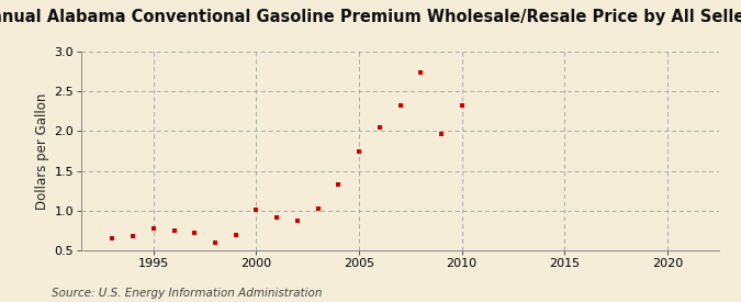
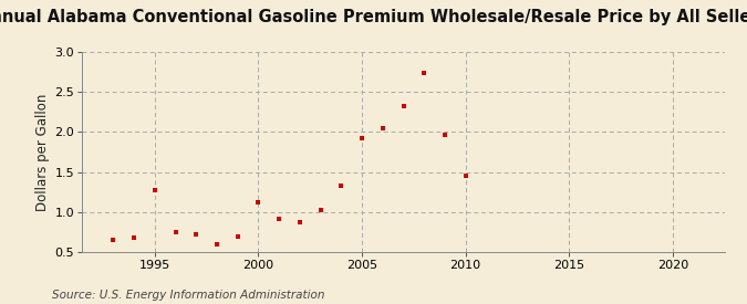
1995: 0.78 -> 1.28
2000: 1.01 -> 1.12
2005: 1.74 -> 1.92
2010: 2.32 -> 1.46
